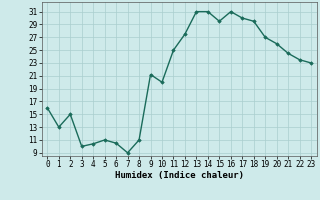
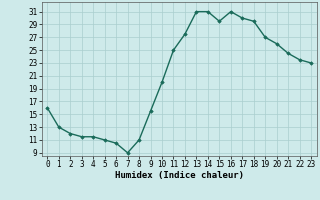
2: 15.0 -> 12.0
3: 10.0 -> 11.5
4: 10.4 -> 11.5
9: 21.2 -> 15.5
